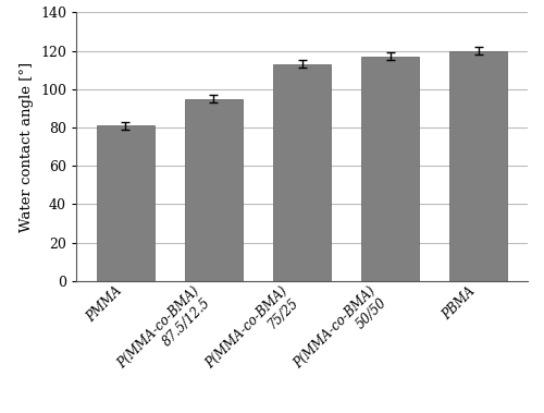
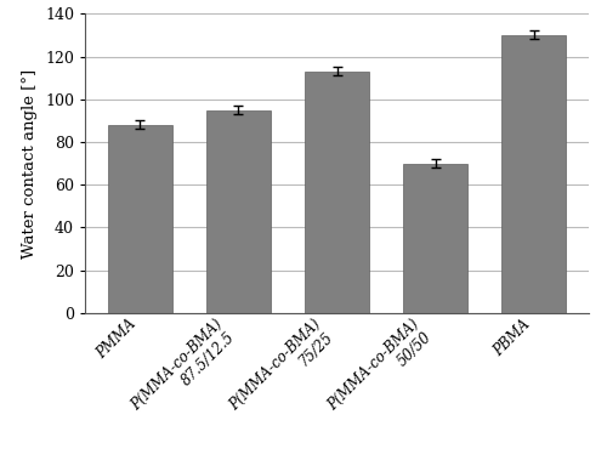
PMMA: 81 -> 88
P(MMA-co-BMA) 50/50: 117 -> 70
PBMA: 120 -> 130
